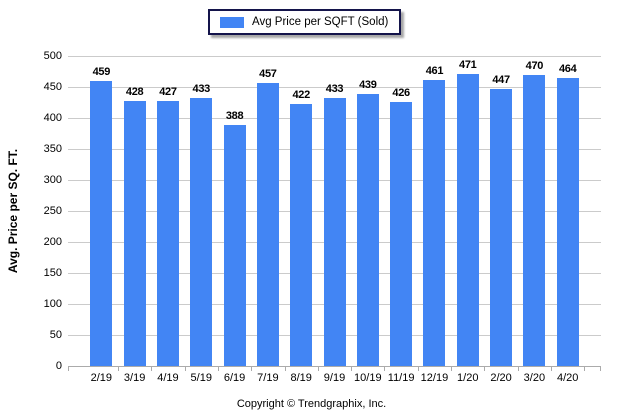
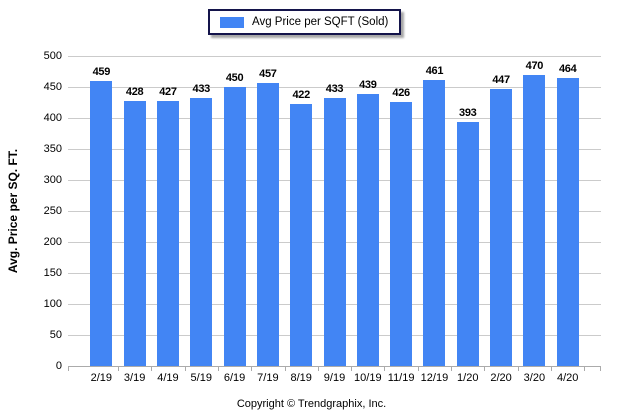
6/19: 388 -> 450
1/20: 471 -> 393
